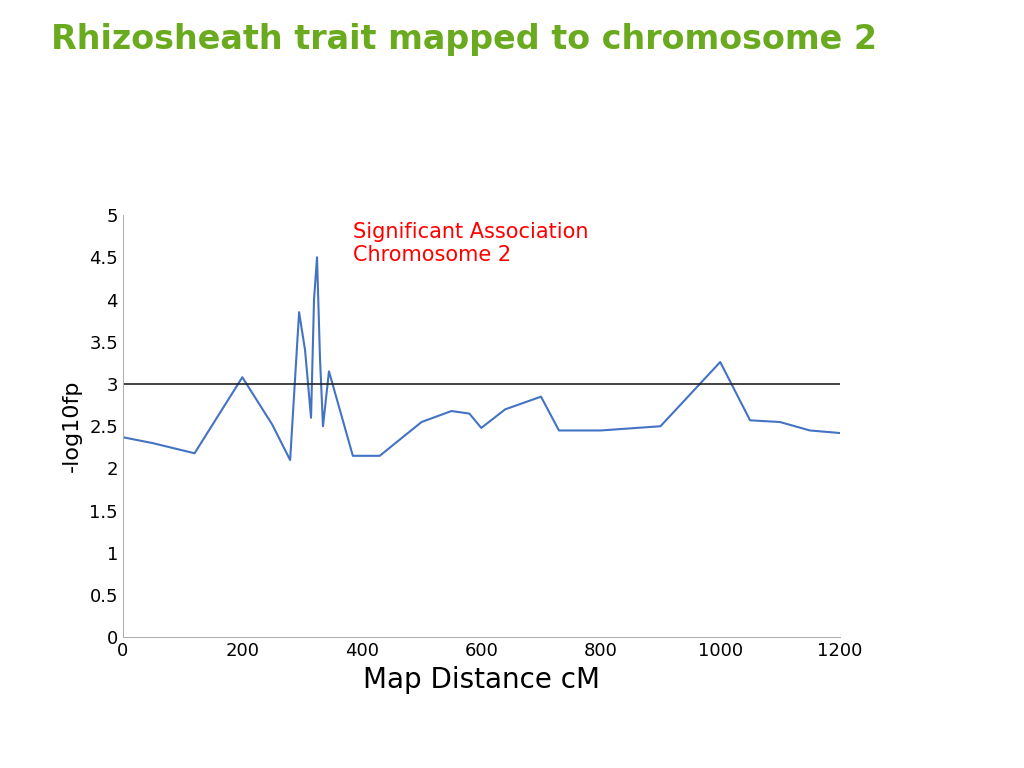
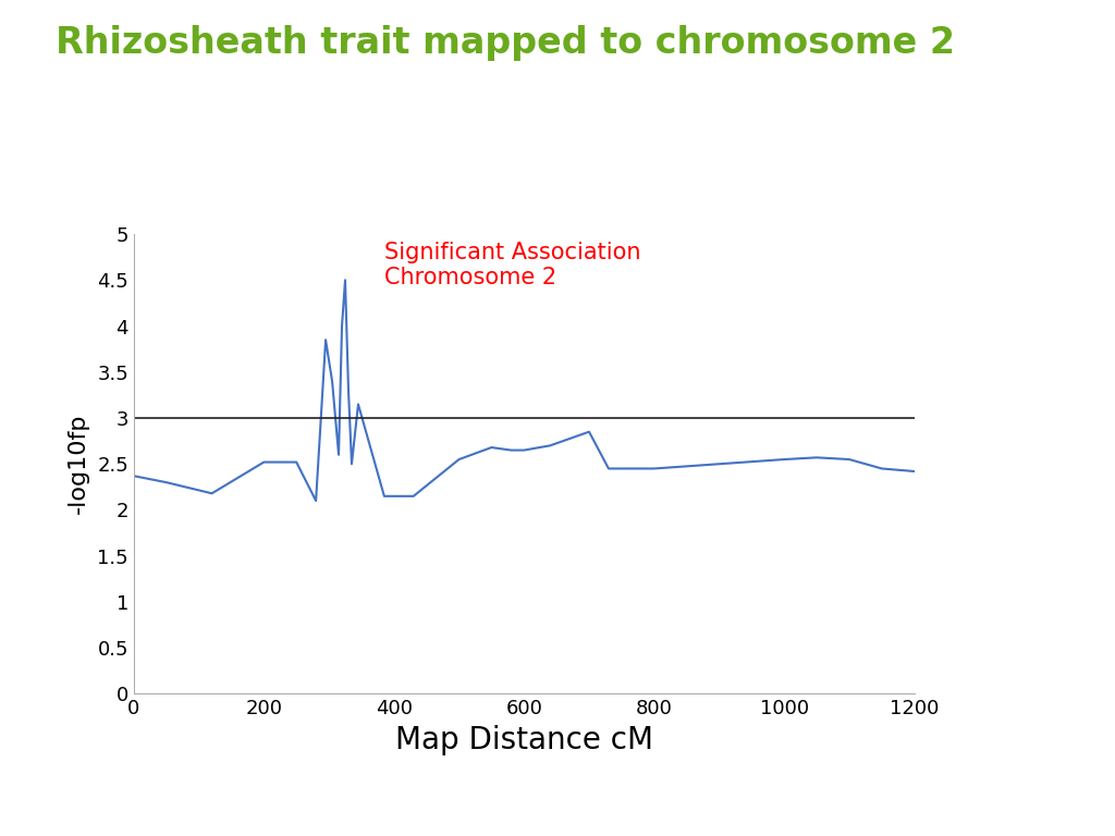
200: 3.08 -> 2.52
600: 2.48 -> 2.65
1000: 3.26 -> 2.55
